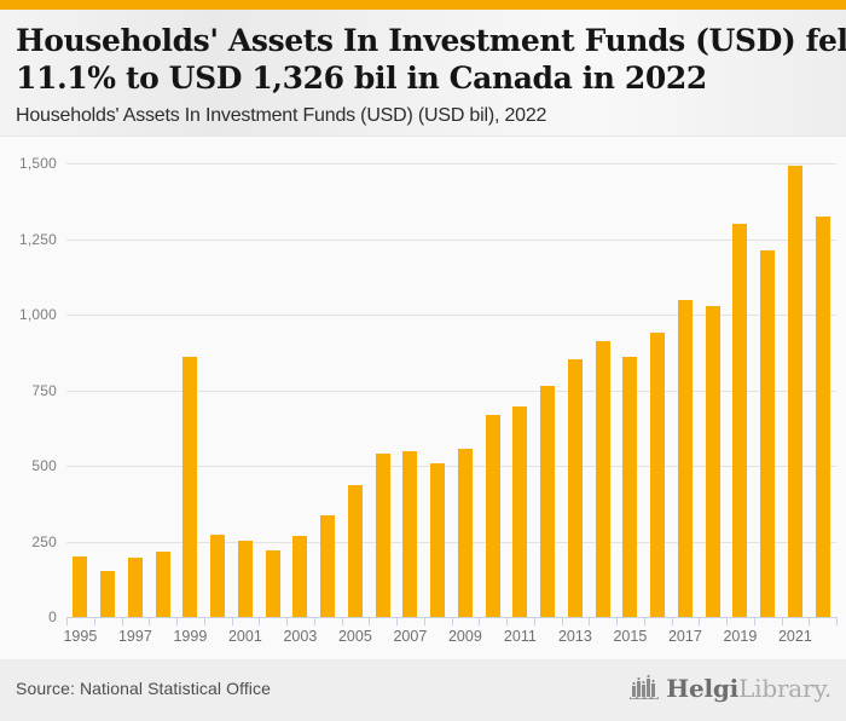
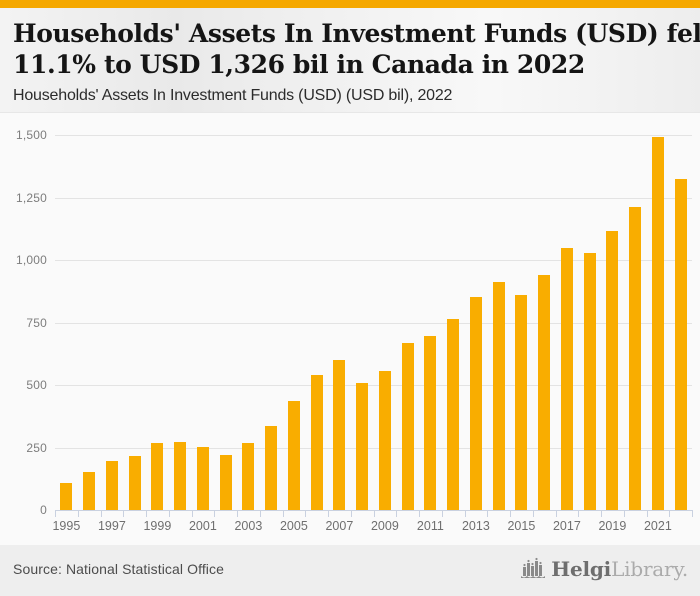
1995: 200 -> 110
1999: 860 -> 270
2007: 550 -> 600
2019: 1300 -> 1120
